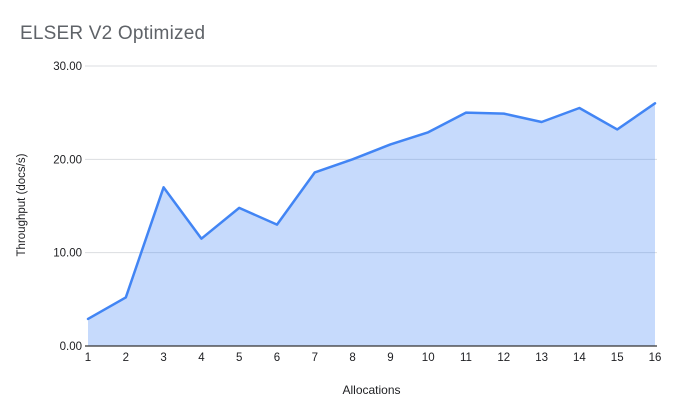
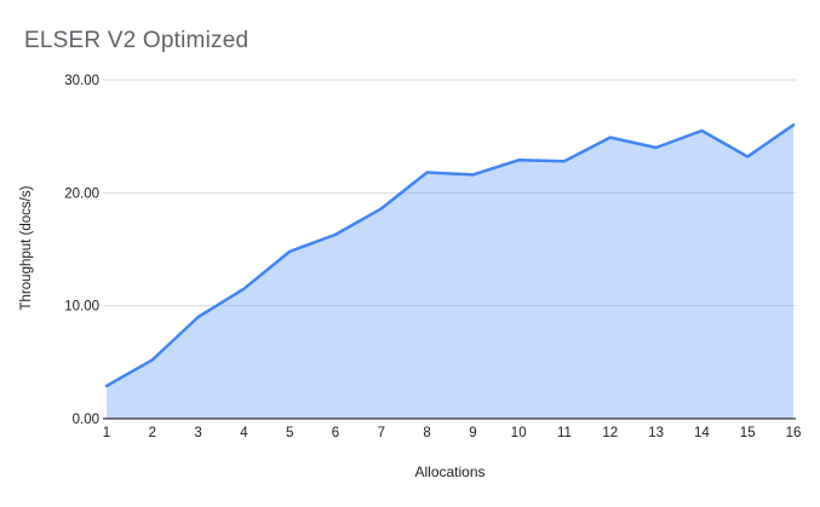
3: 17 -> 9
6: 13 -> 16
8: 20 -> 22
11: 25 -> 23
